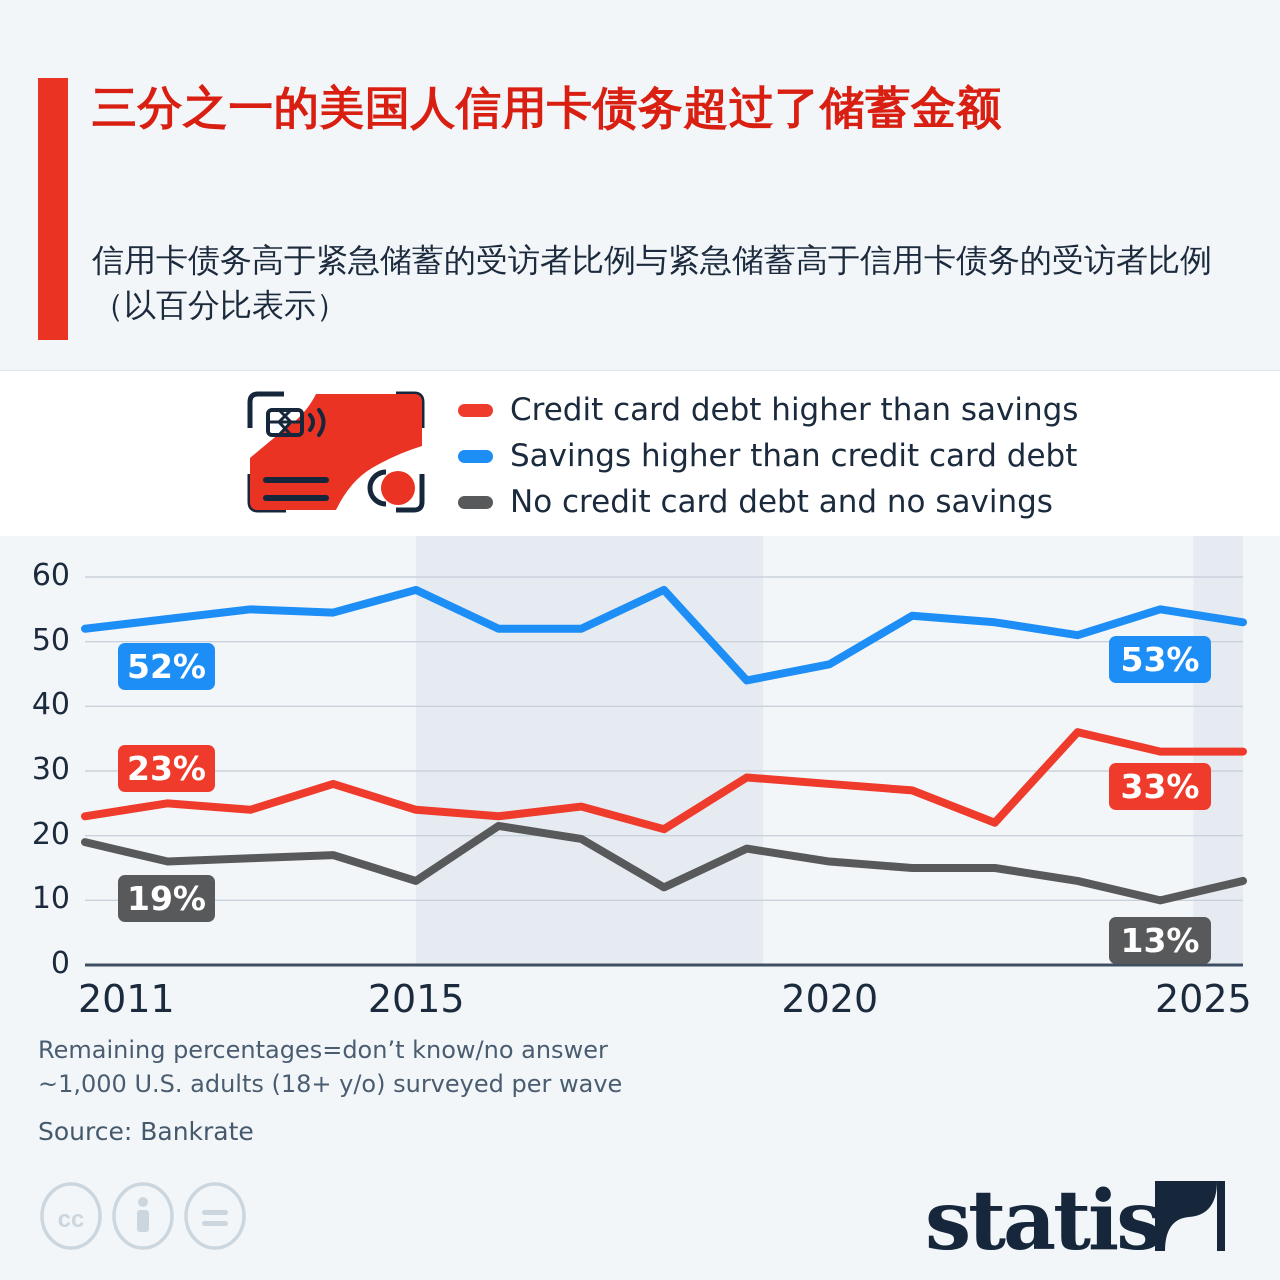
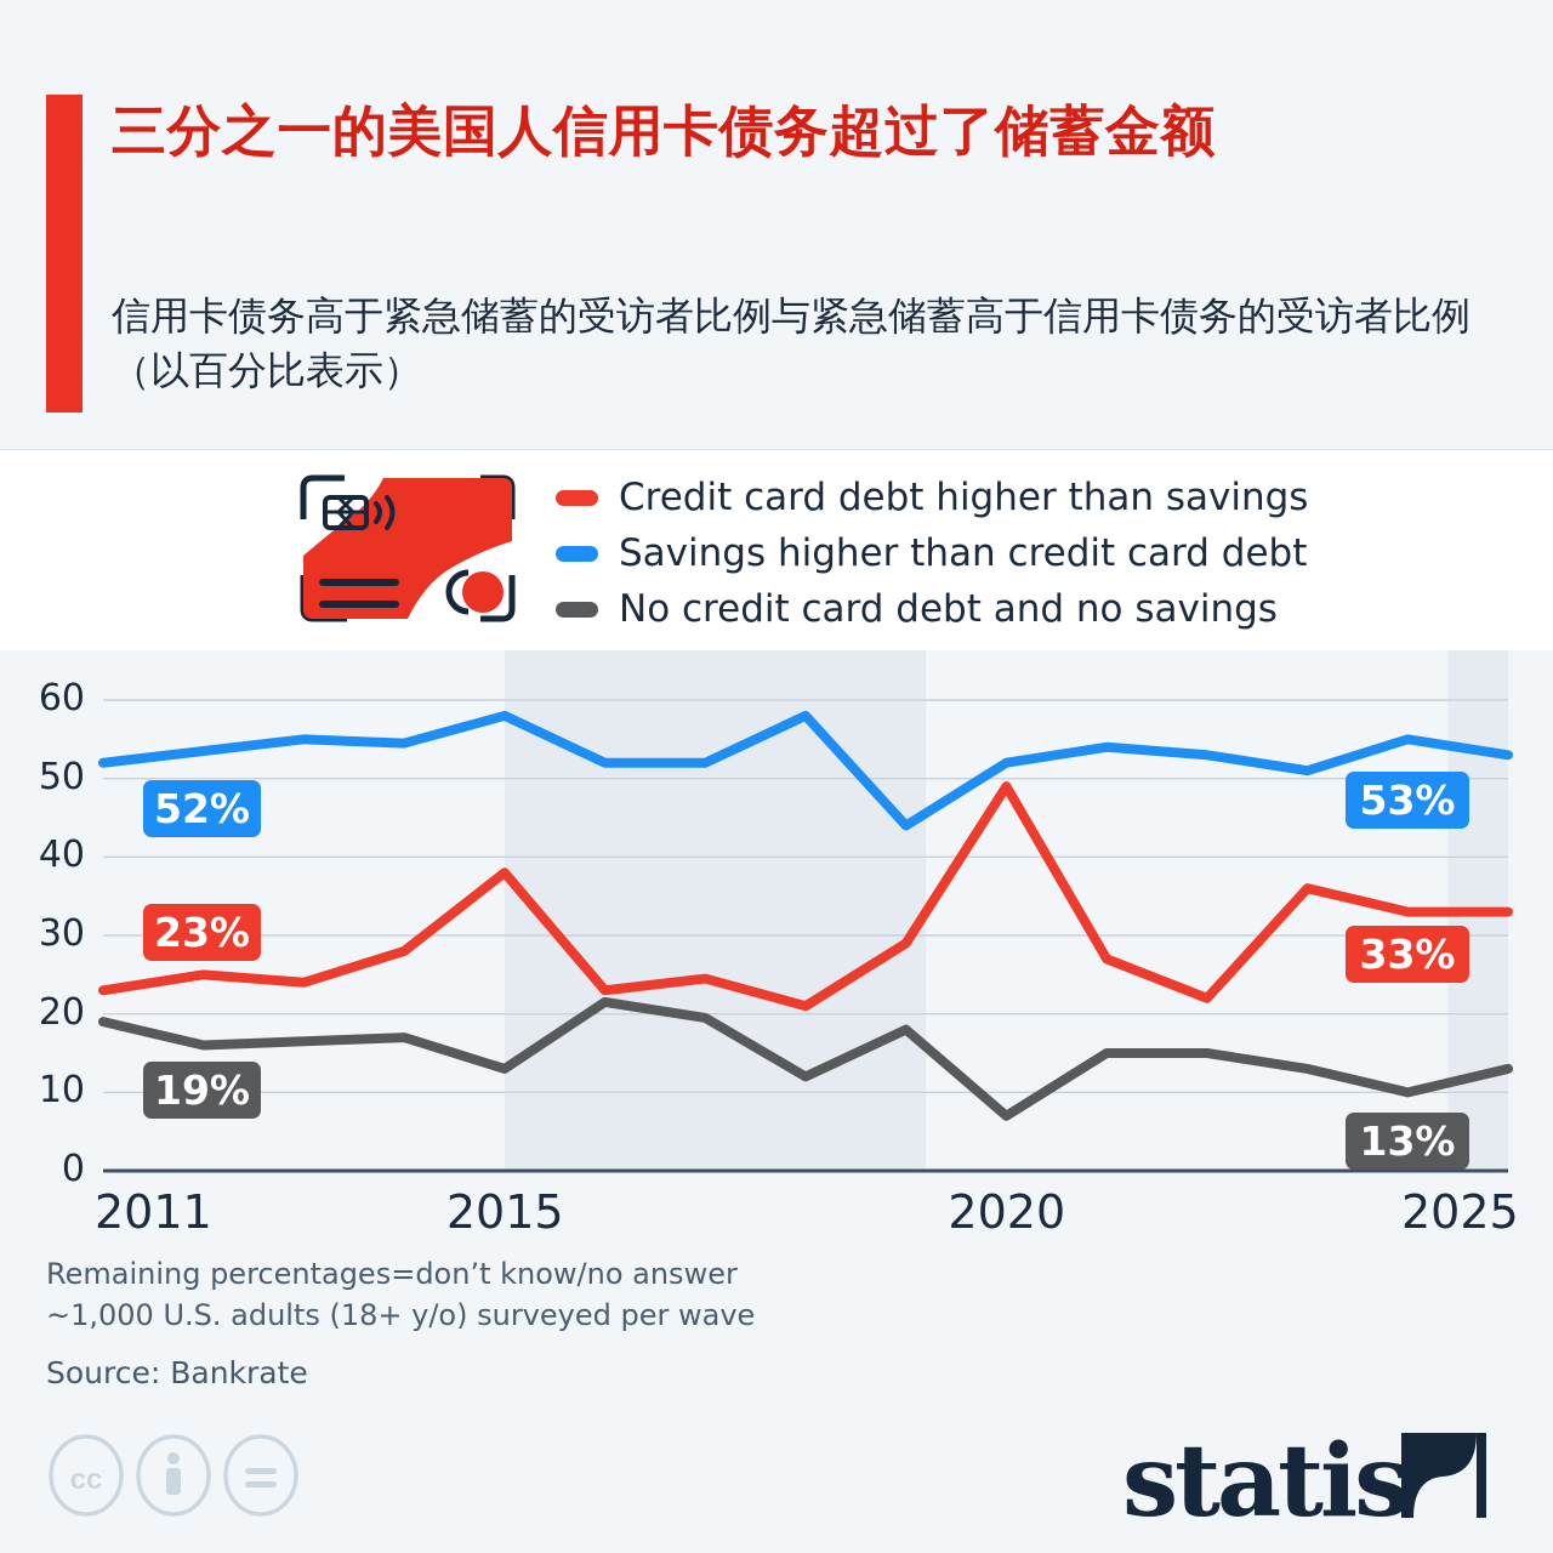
Credit card debt higher than savings/2015: 24 -> 38
Credit card debt higher than savings/2020: 28 -> 49
Savings higher than credit card debt/2020: 46 -> 52
No credit card debt and no savings/2020: 16 -> 7
